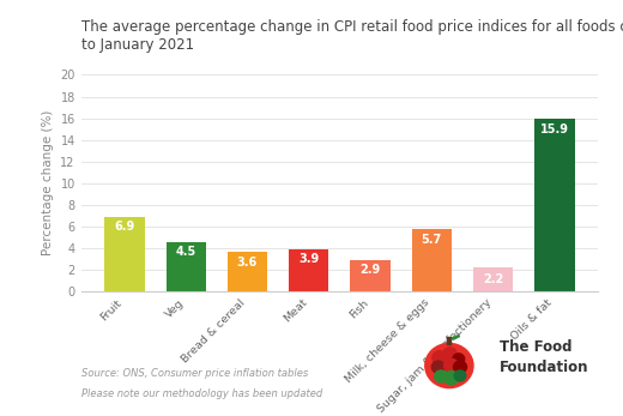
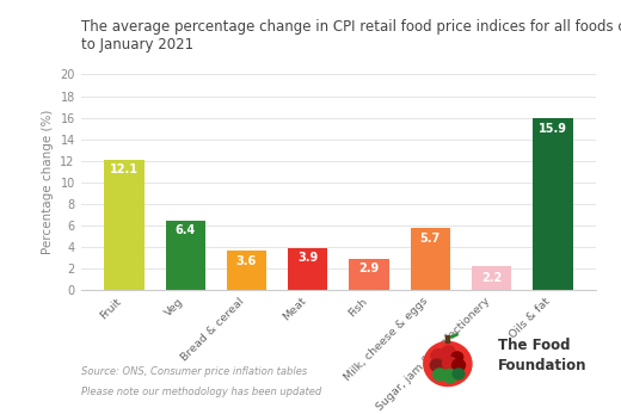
Fruit: 6.9 -> 12.1
Veg: 4.5 -> 6.4
